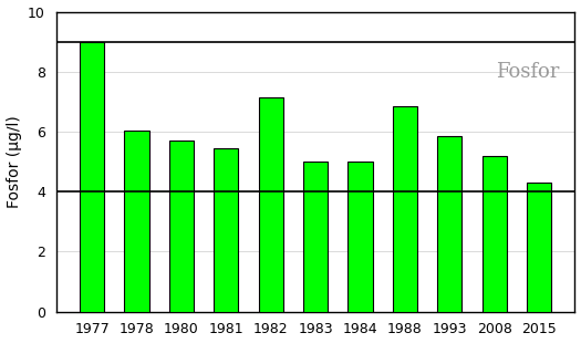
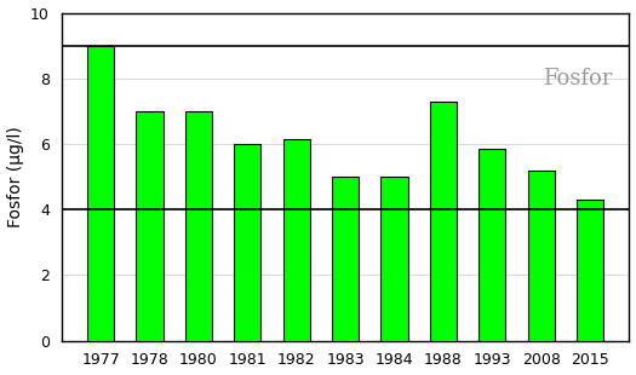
1978: 6.05 -> 7.00
1980: 5.70 -> 7.00
1981: 5.45 -> 6.00
1982: 7.15 -> 6.15
1988: 6.85 -> 7.30
